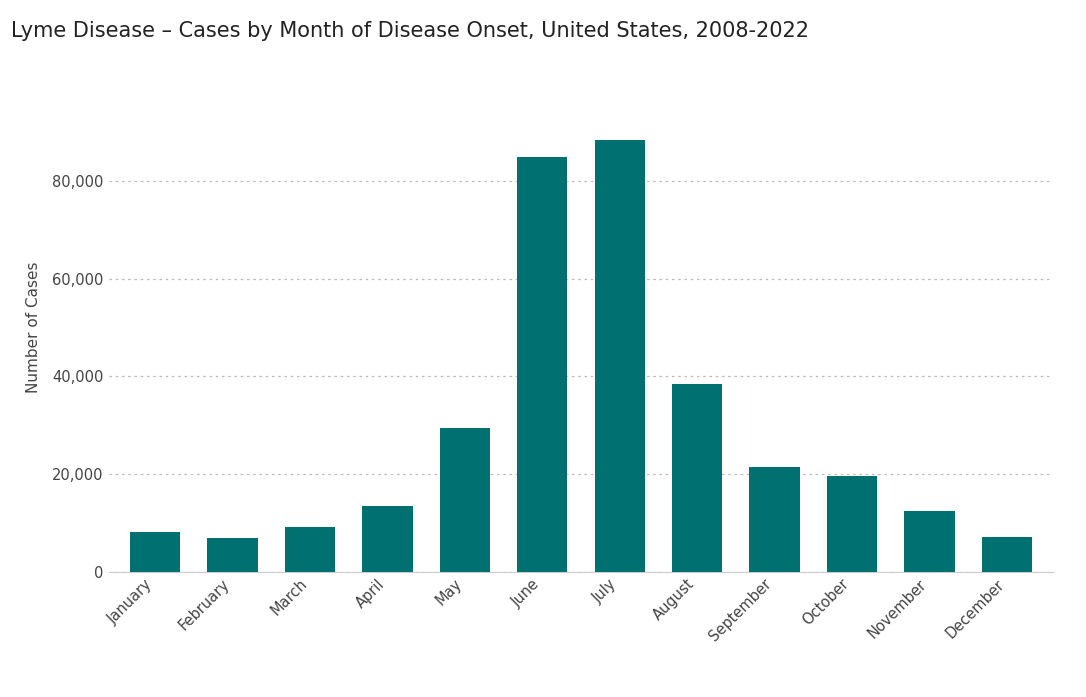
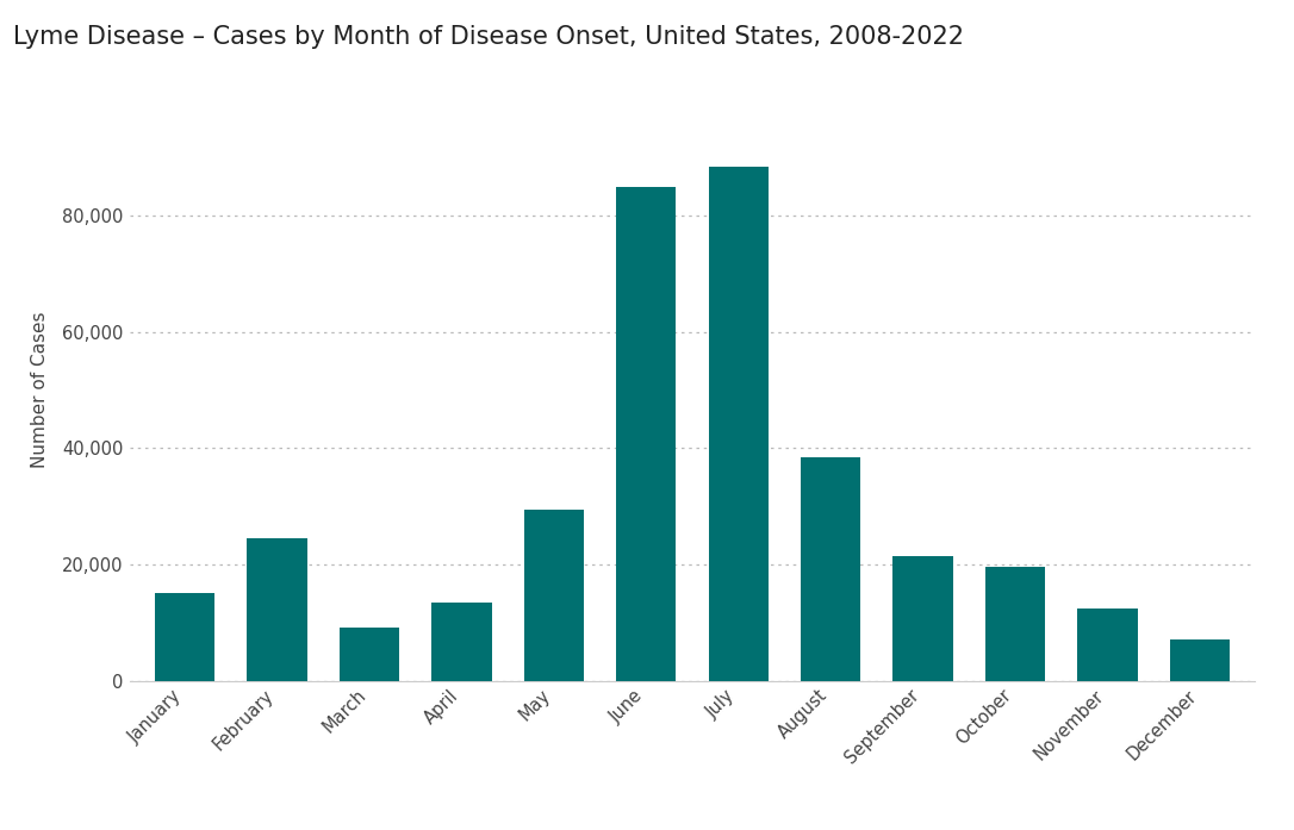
January: 8,200 -> 15,000
February: 6,800 -> 24,500
